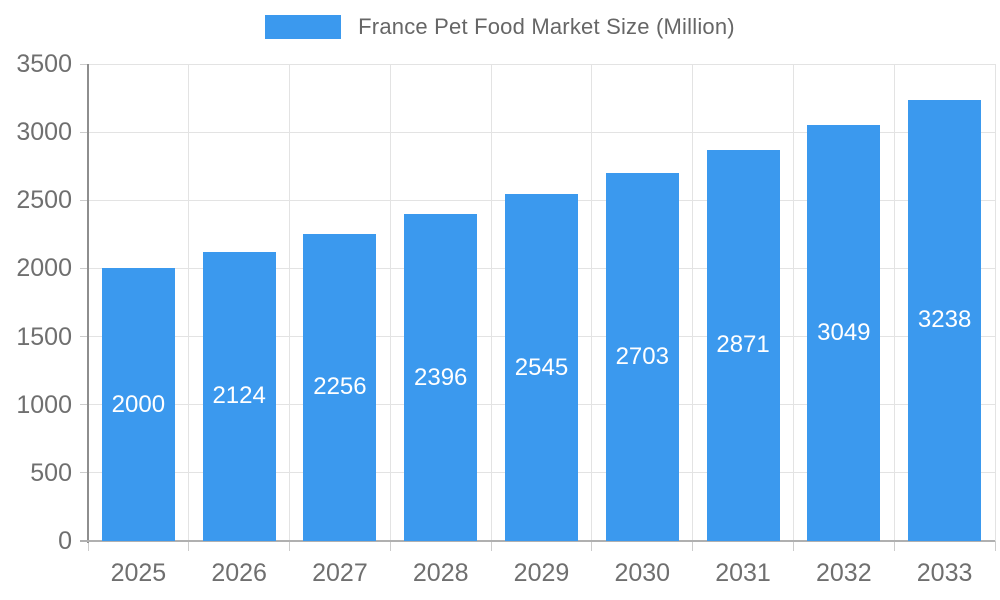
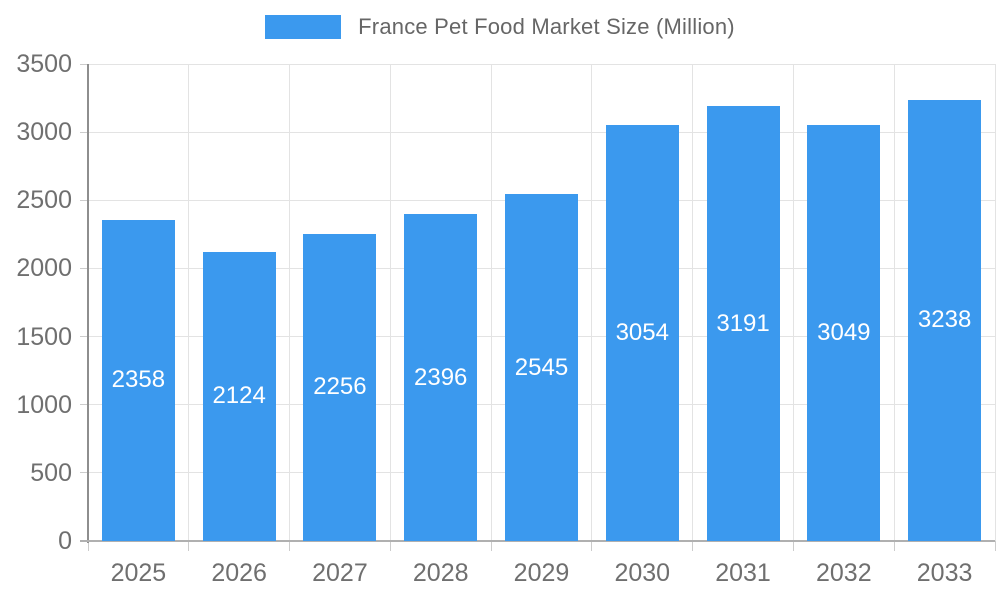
2025: 2000 -> 2358
2030: 2703 -> 3054
2031: 2871 -> 3191
